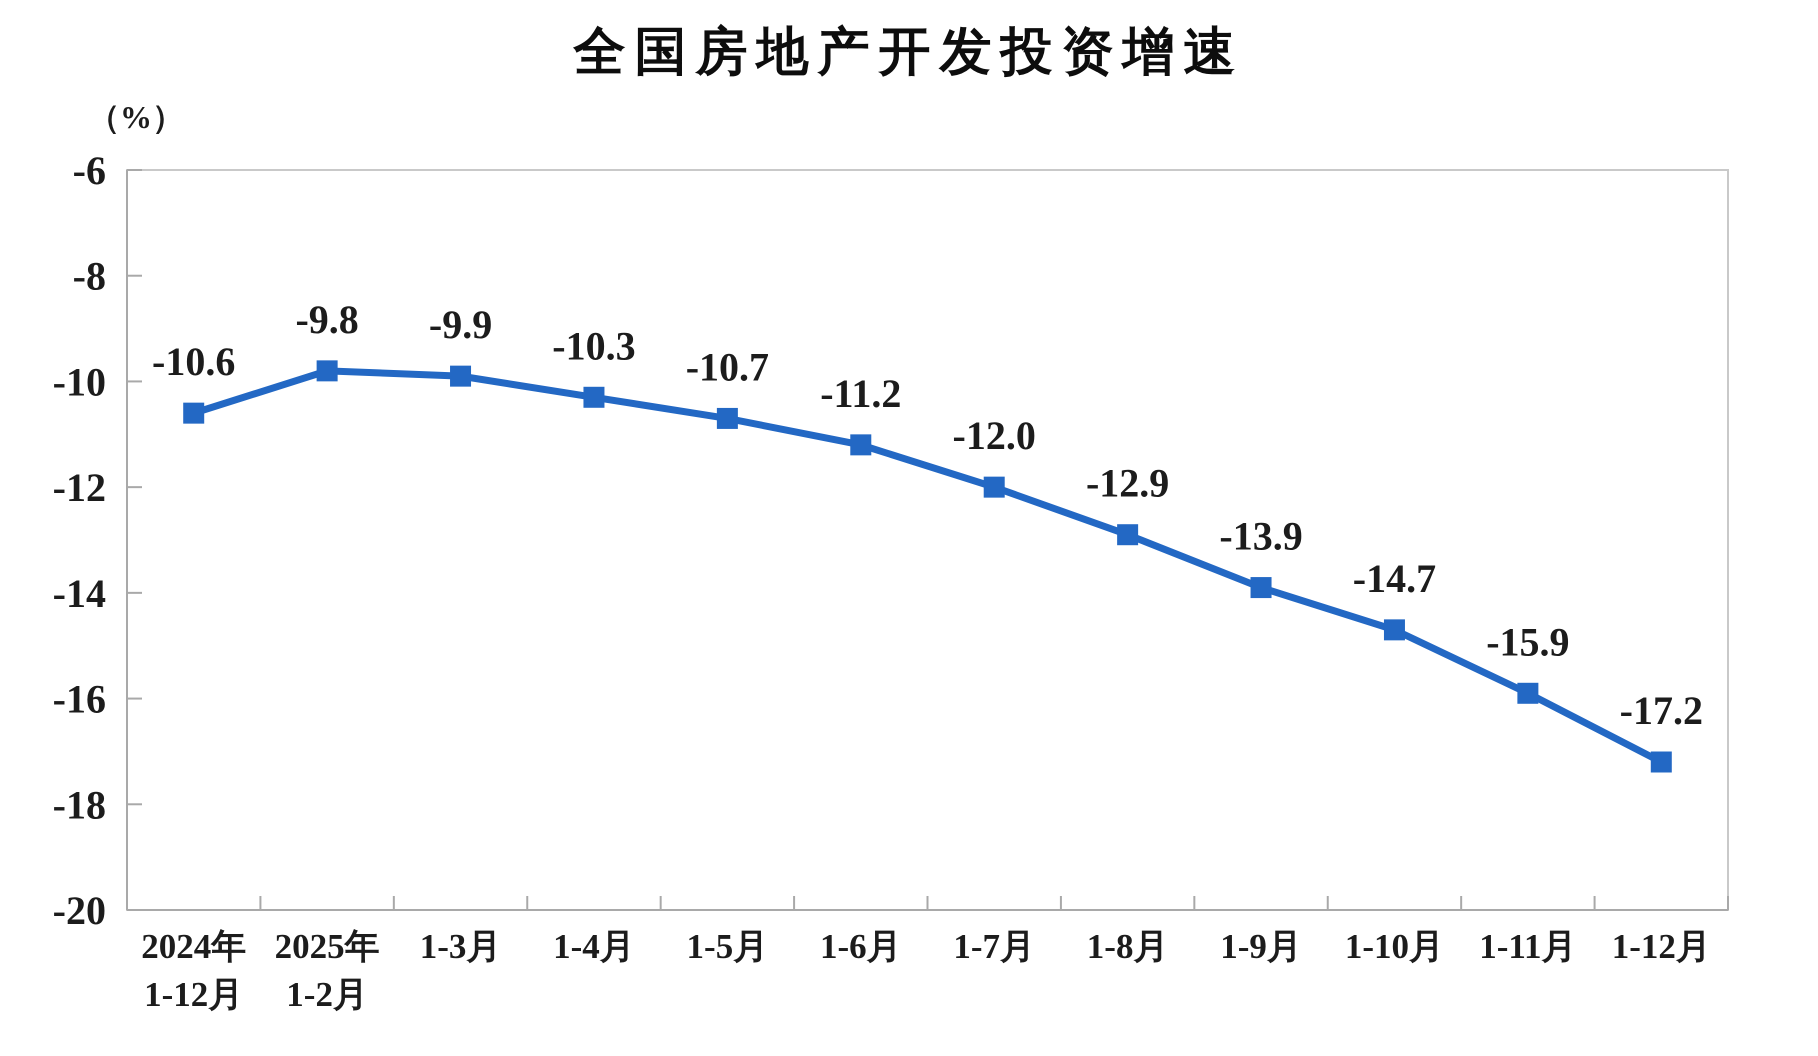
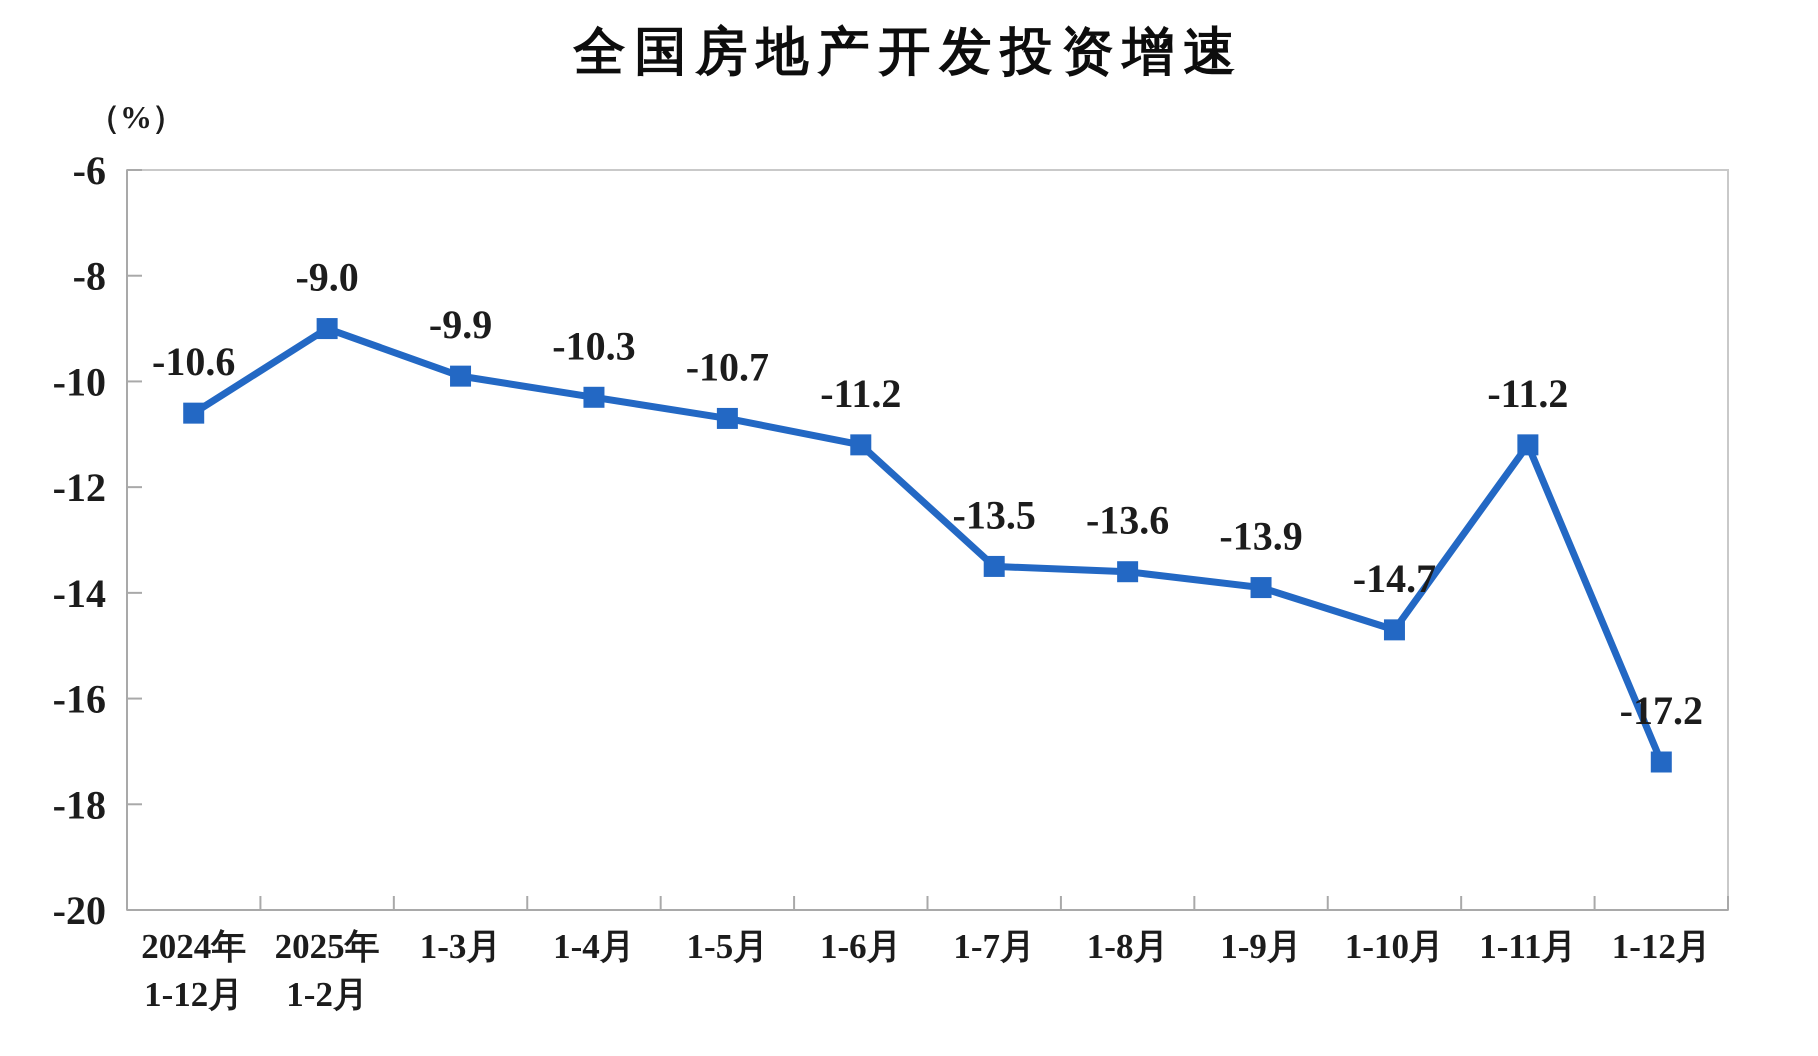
2025年 1-2月: -9.8 -> -9.0
1-7月: -12.0 -> -13.5
1-8月: -12.9 -> -13.6
1-11月: -15.9 -> -11.2
